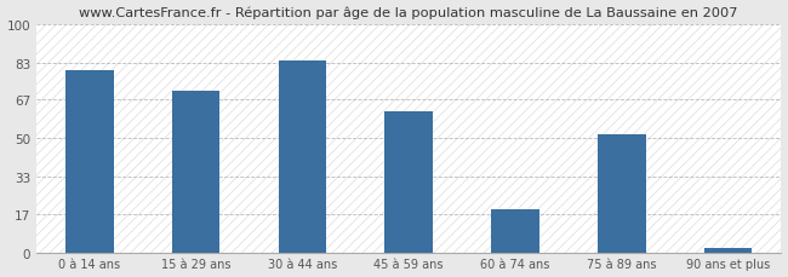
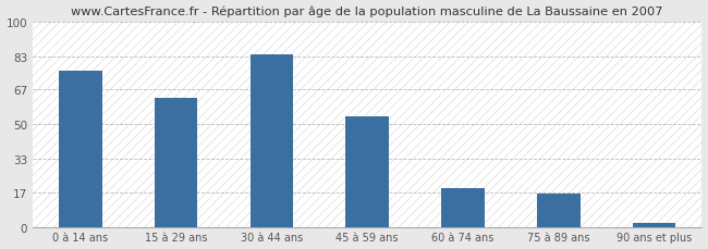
0 à 14 ans: 80 -> 76
15 à 29 ans: 71 -> 63
45 à 59 ans: 62 -> 54
75 à 89 ans: 52 -> 16
